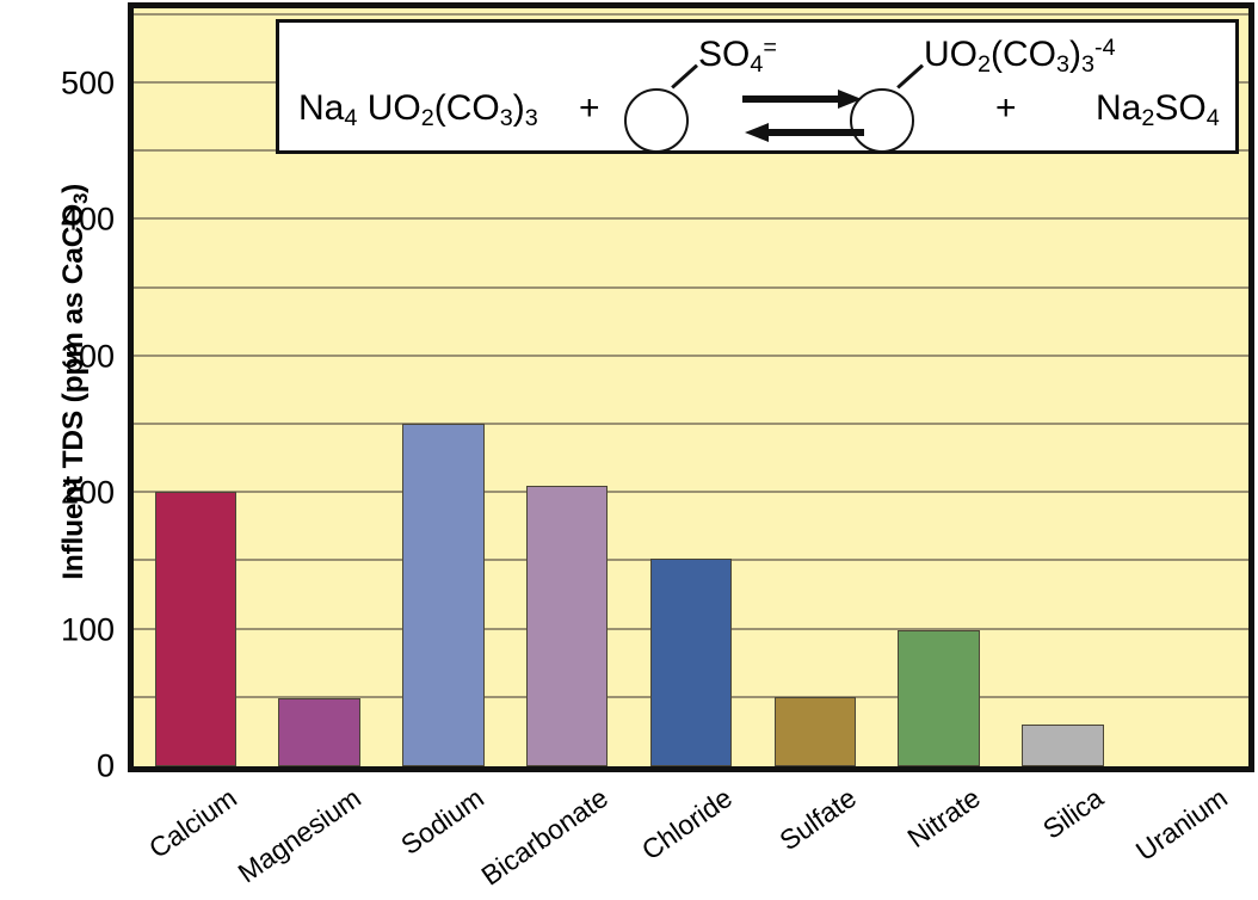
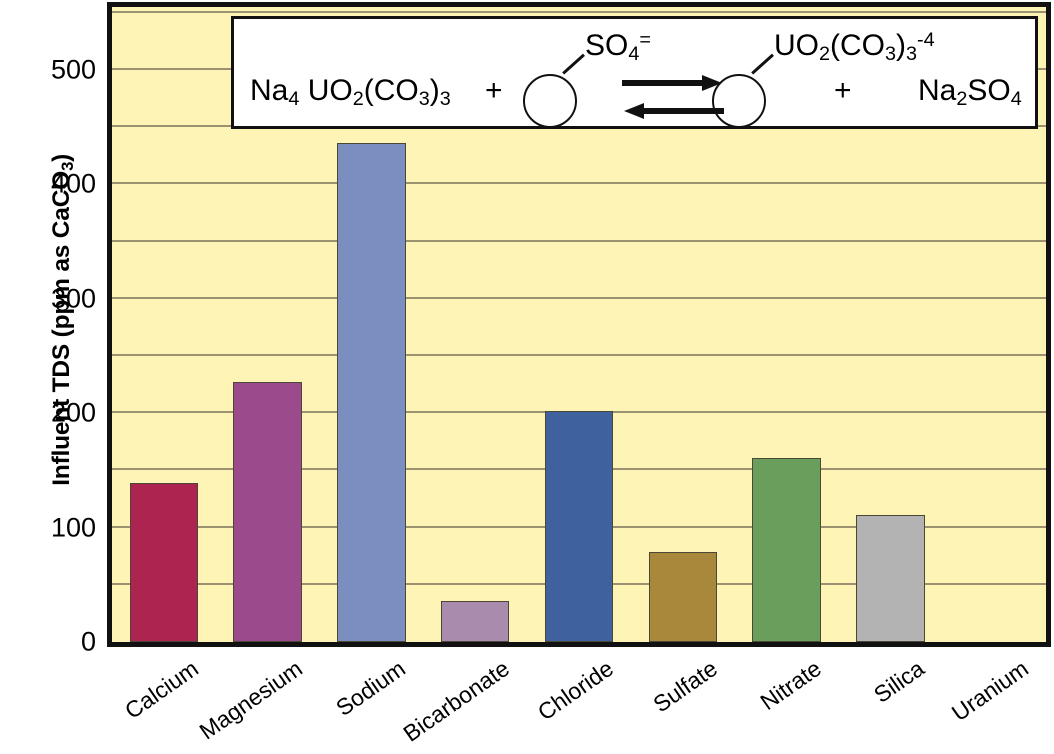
Calcium: 201 -> 139
Magnesium: 50 -> 227
Sodium: 251 -> 436
Bicarbonate: 205 -> 36
Chloride: 152 -> 202
Sulfate: 51 -> 79
Nitrate: 100 -> 161
Silica: 31 -> 111
